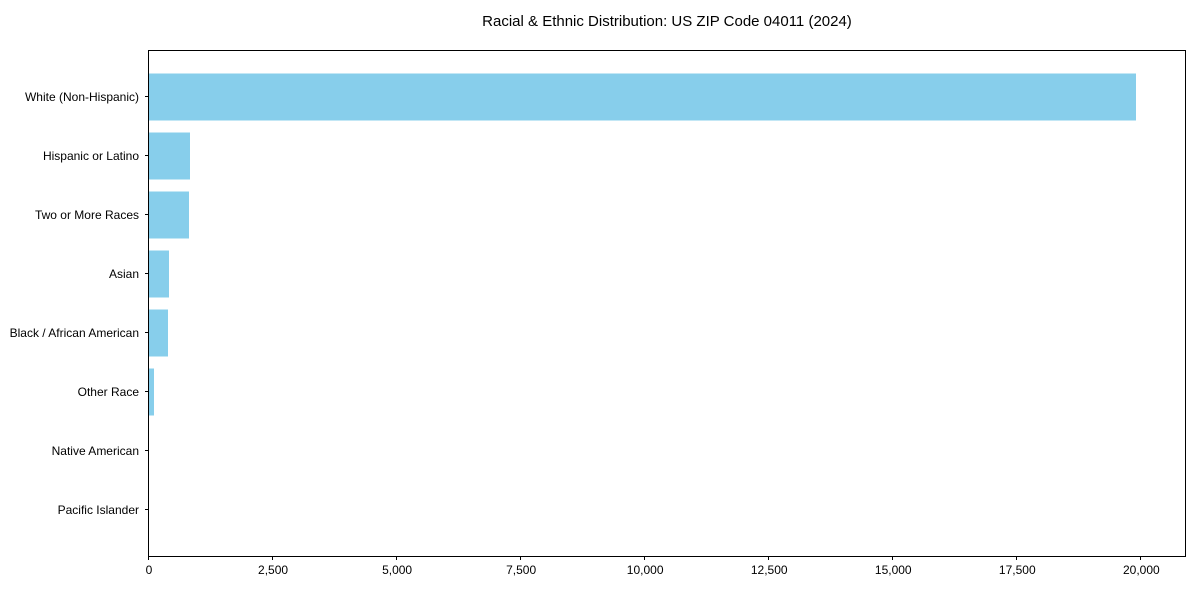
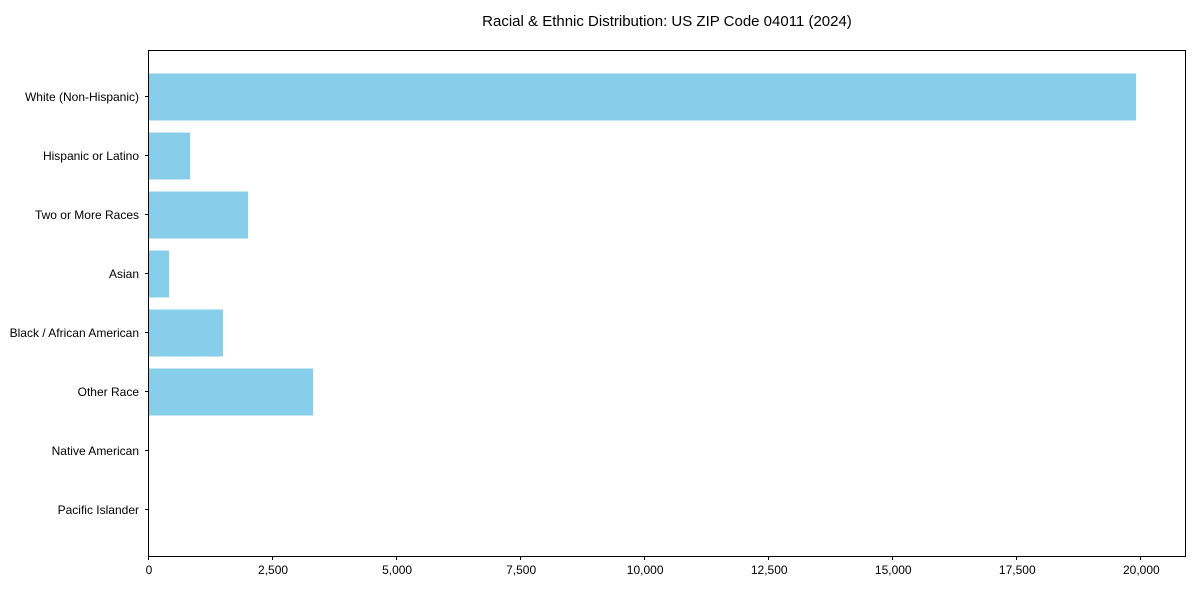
Two or More Races: 800 -> 2000
Black / African American: 400 -> 1500
Other Race: 100 -> 3300
